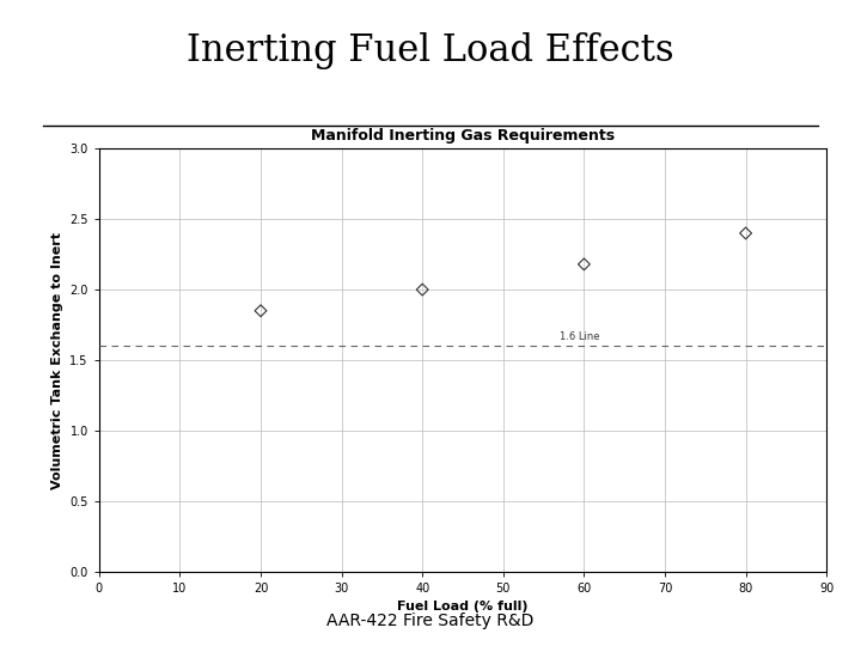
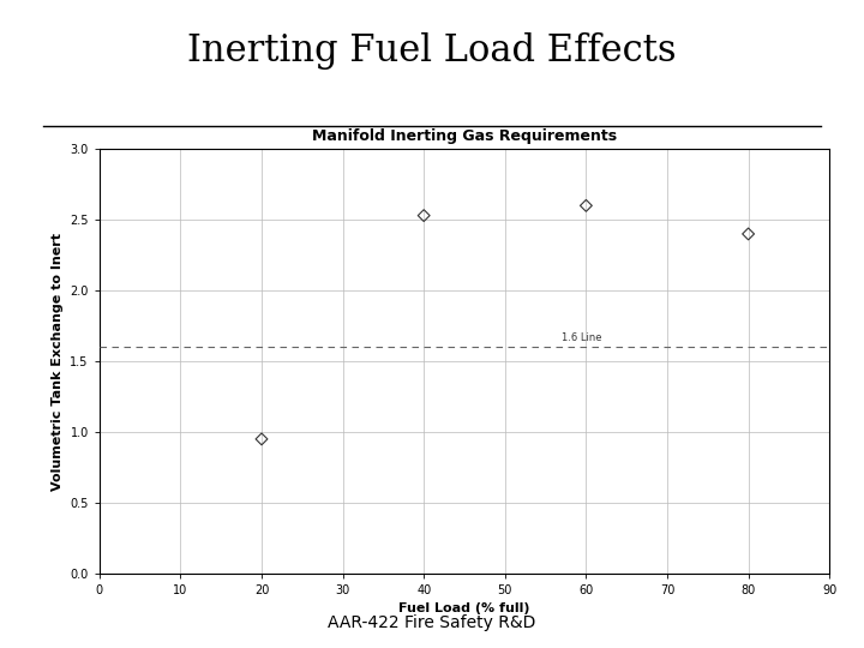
20: 1.85 -> 0.95
40: 2.00 -> 2.53
60: 2.18 -> 2.60
